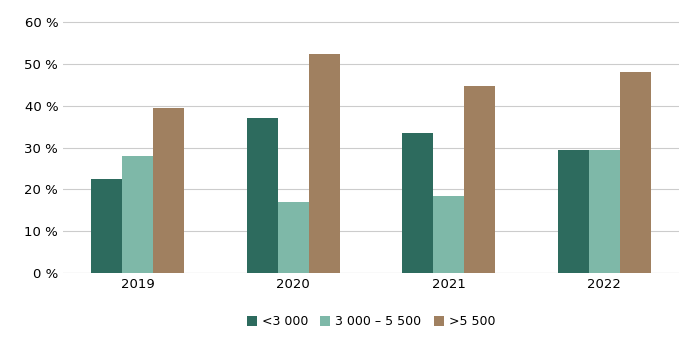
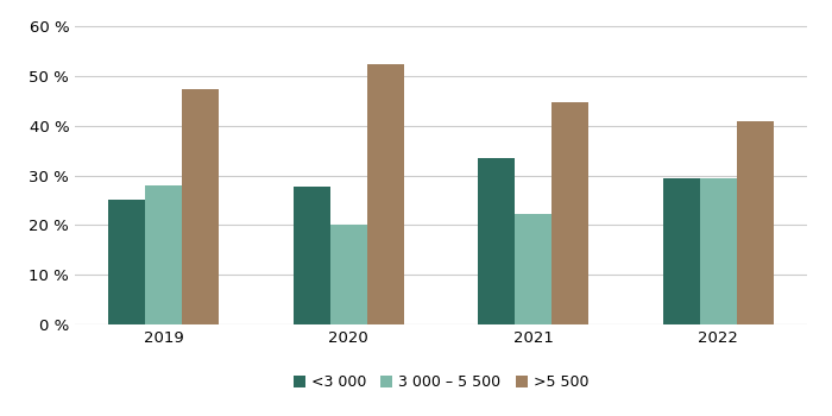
<3 000/2019: 22.5 % -> 25.2 %
>5 500/2019: 39.5 % -> 47.5 %
<3 000/2020: 37.0 % -> 27.7 %
3 000 – 5 500/2020: 17.0 % -> 20.0 %
3 000 – 5 500/2021: 18.5 % -> 22.3 %
>5 500/2022: 48.0 % -> 41.0 %
